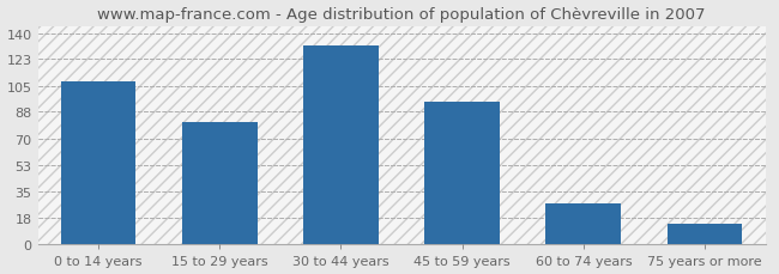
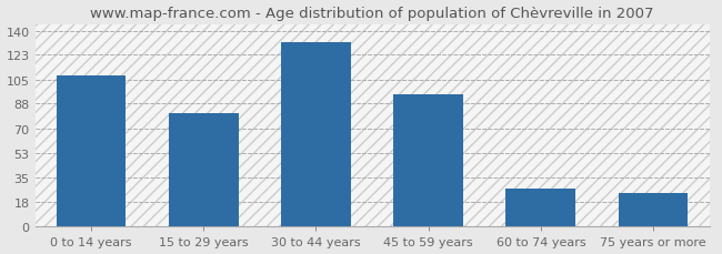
75 years or more: 14 -> 24
